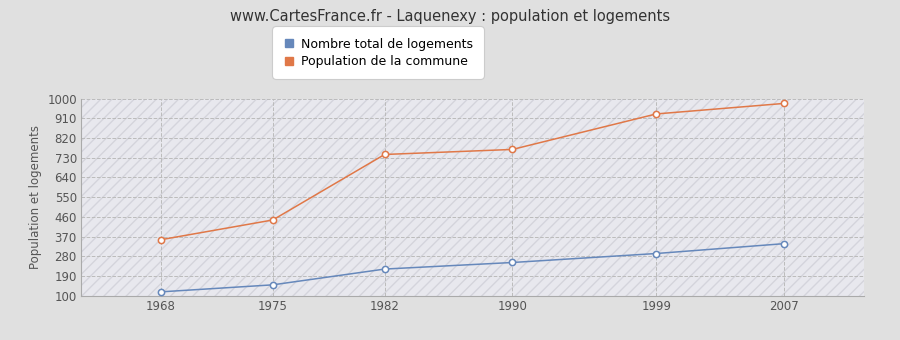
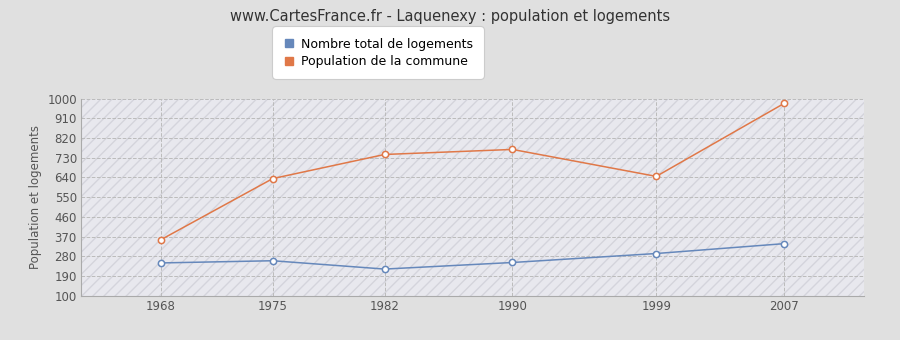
Nombre total de logements/1968: 118 -> 250
Nombre total de logements/1975: 150 -> 260
Population de la commune/1975: 446 -> 635
Population de la commune/1999: 930 -> 645
